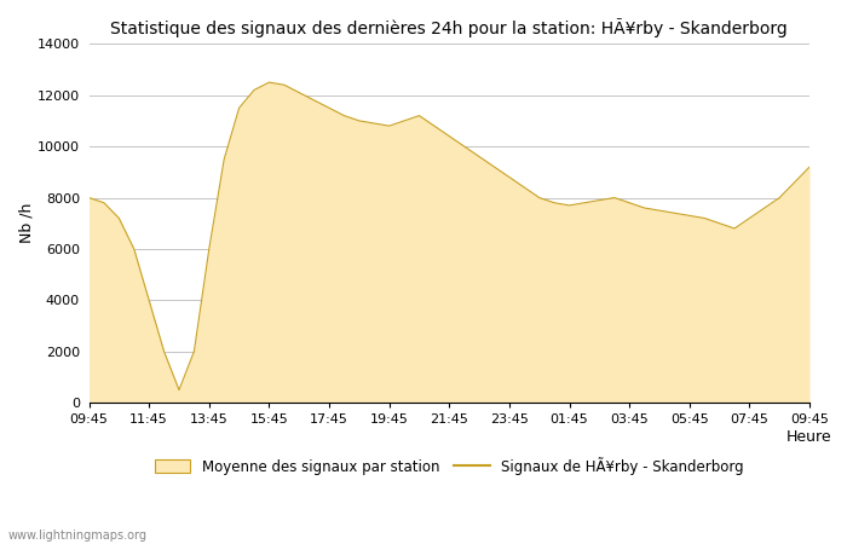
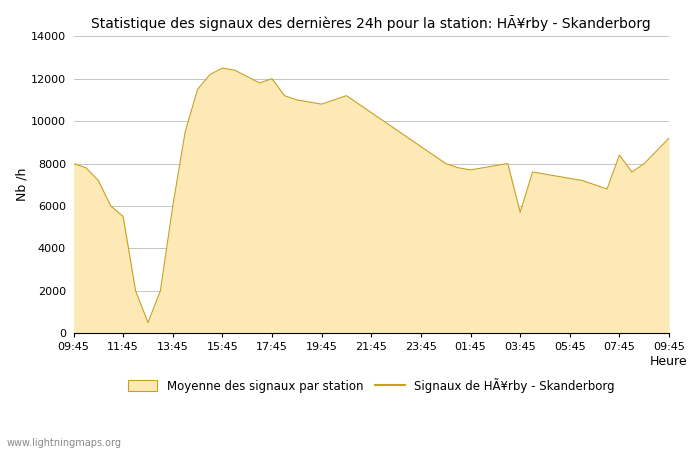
11:45: 4000 -> 5500
17:45: 11500 -> 12000
03:45: 7800 -> 5700
07:45: 7200 -> 8400
